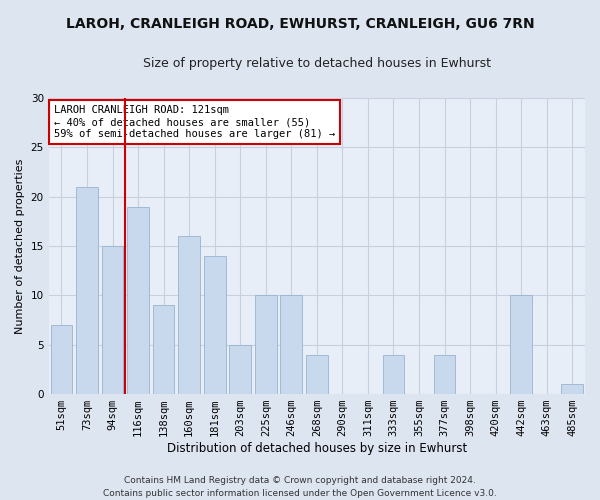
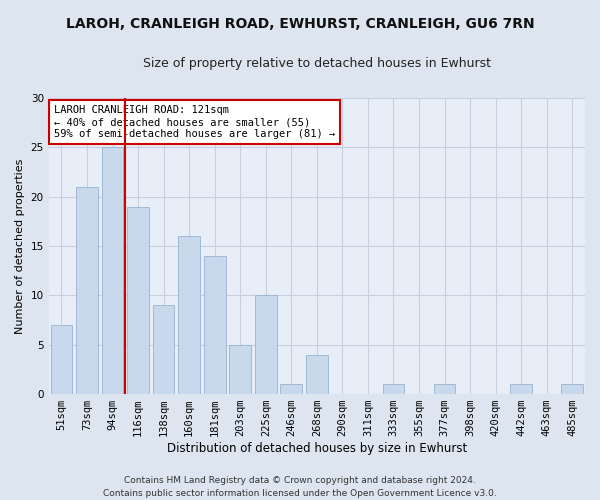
94sqm: 15 -> 25
246sqm: 10 -> 1
333sqm: 4 -> 1
377sqm: 4 -> 1
442sqm: 10 -> 1
